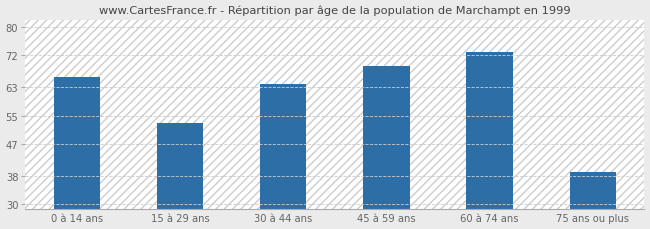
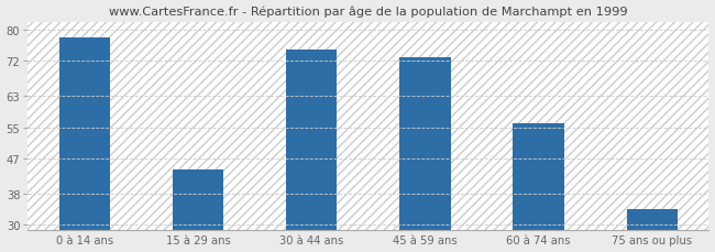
0 à 14 ans: 66 -> 78
15 à 29 ans: 53 -> 44
30 à 44 ans: 64 -> 75
45 à 59 ans: 69 -> 73
60 à 74 ans: 73 -> 56
75 ans ou plus: 39 -> 34
